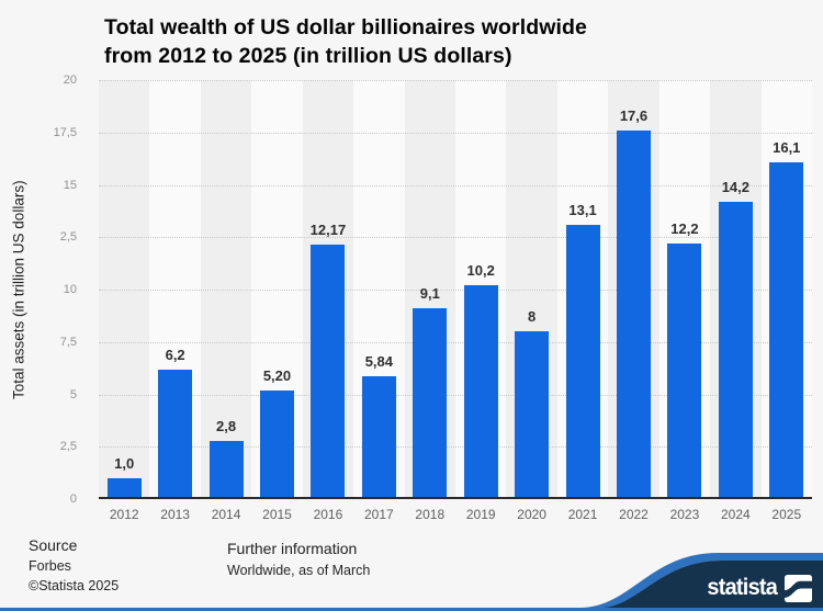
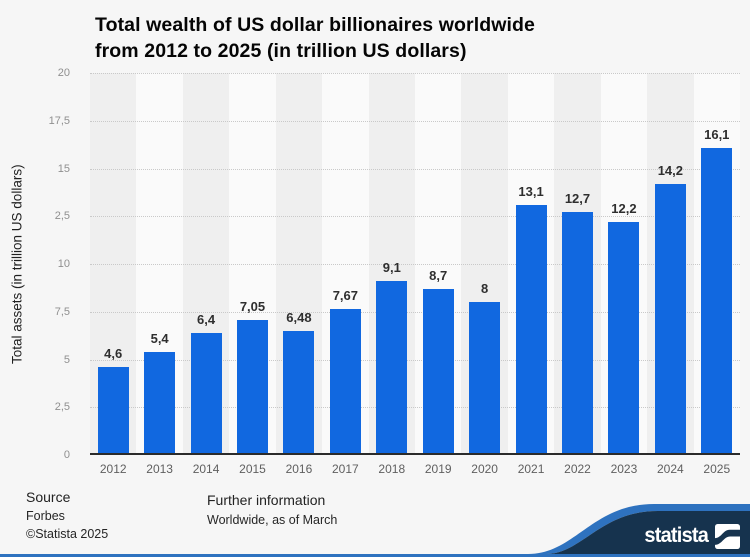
2012: 1,0 -> 4,6
2013: 6,2 -> 5,4
2014: 2,8 -> 6,4
2015: 5,20 -> 7,05
2016: 12,17 -> 6,48
2017: 5,84 -> 7,67
2019: 10,2 -> 8,7
2022: 17,6 -> 12,7
